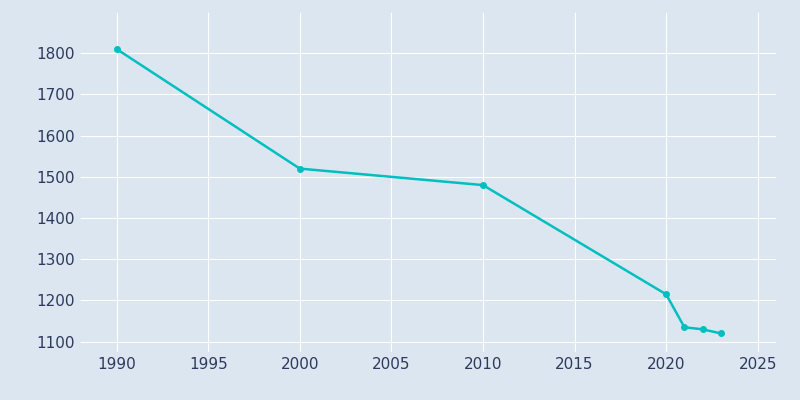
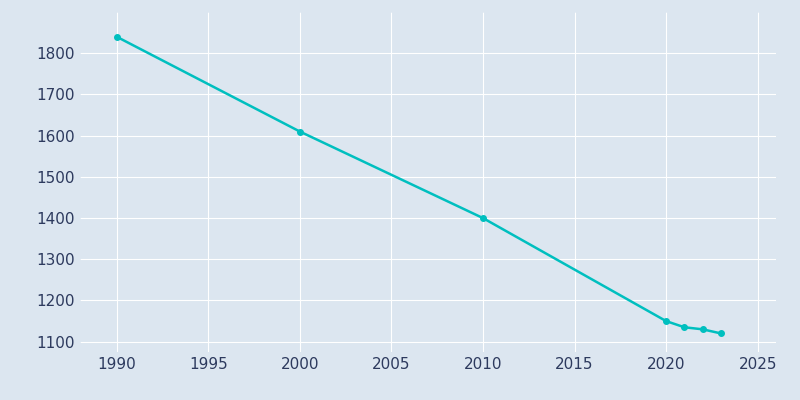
1990: 1810 -> 1840
2000: 1520 -> 1610
2010: 1480 -> 1400
2020: 1215 -> 1150
